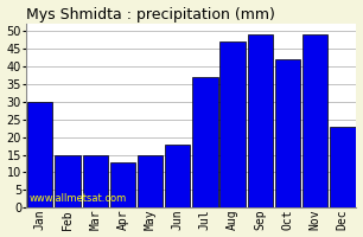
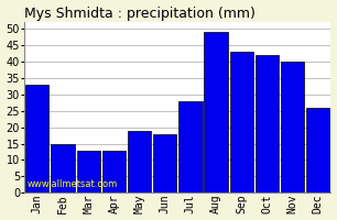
Jan: 30 -> 33
Mar: 15 -> 13
May: 15 -> 19
Jul: 37 -> 28
Aug: 47 -> 49
Sep: 49 -> 43
Nov: 49 -> 40
Dec: 23 -> 26
